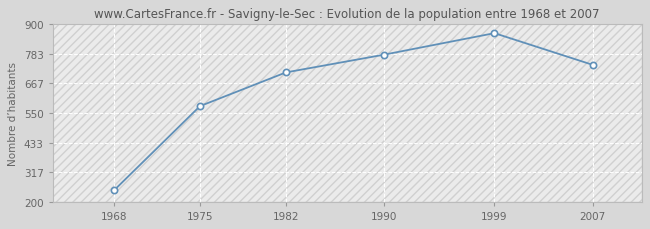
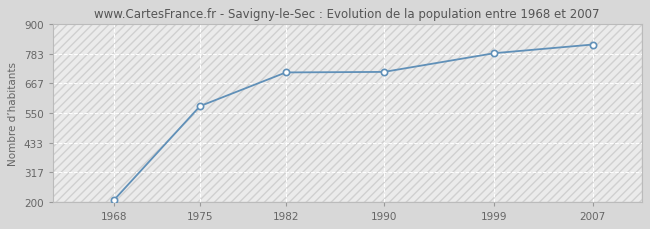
1968: 245 -> 207
1990: 780 -> 712
1999: 865 -> 786
2007: 740 -> 820
